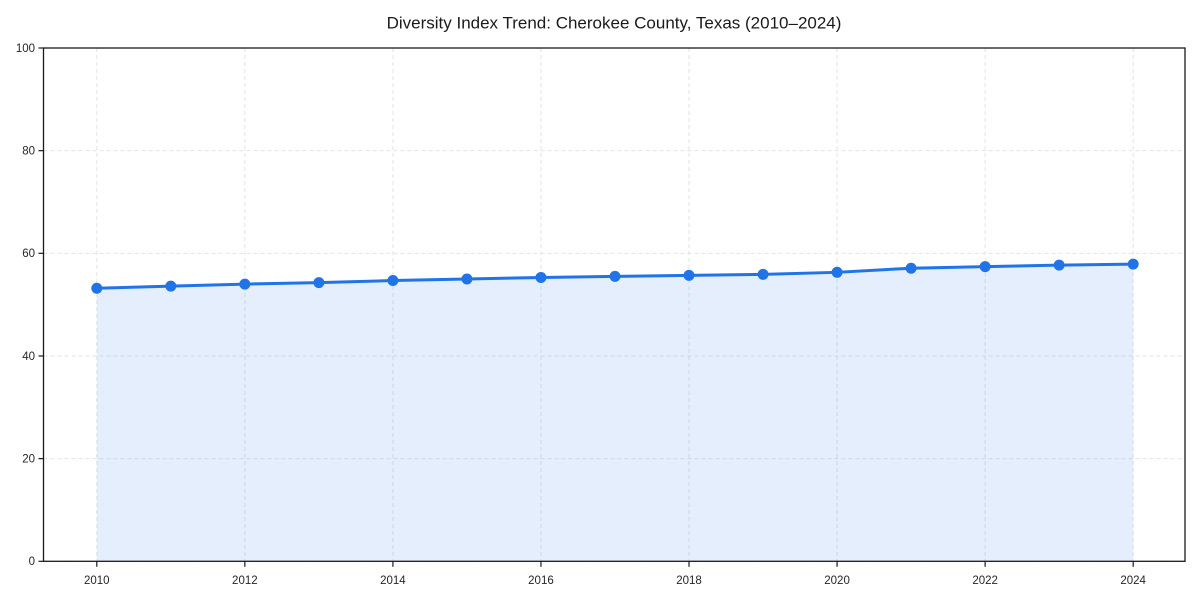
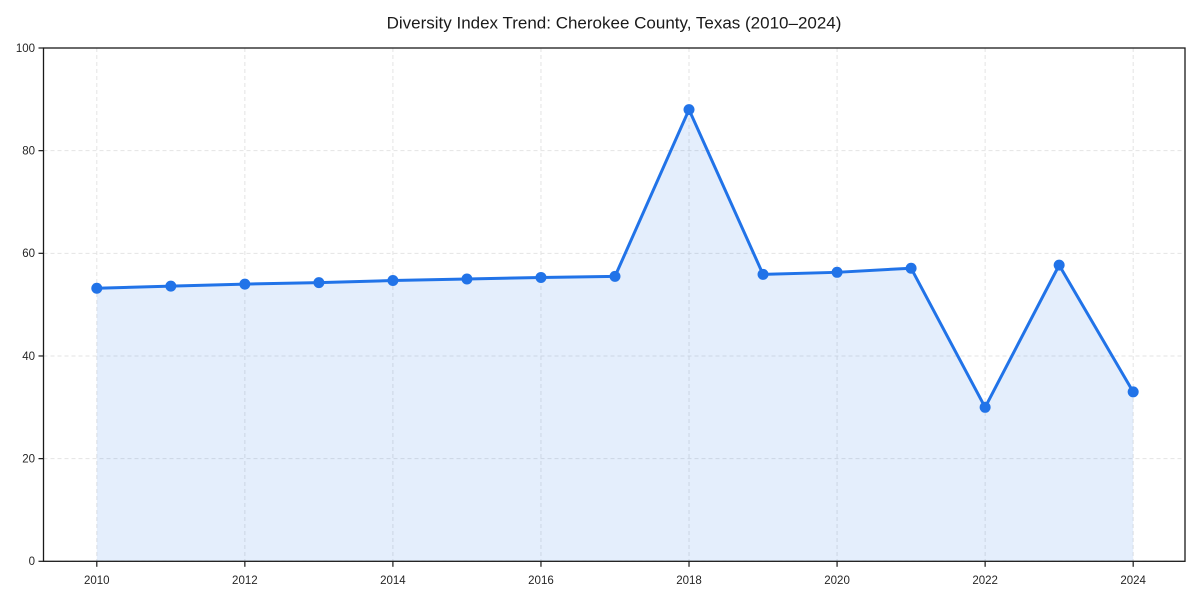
2018: 56 -> 88
2022: 57 -> 30
2024: 58 -> 33
